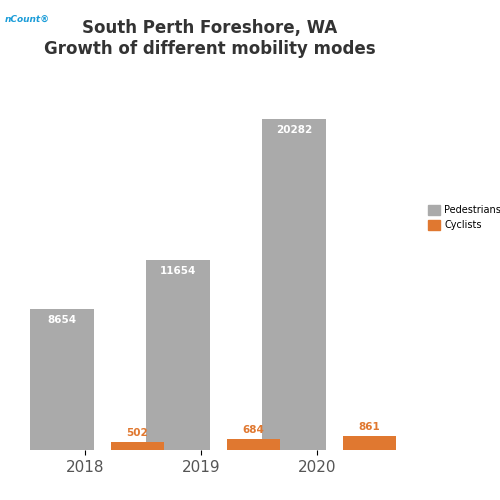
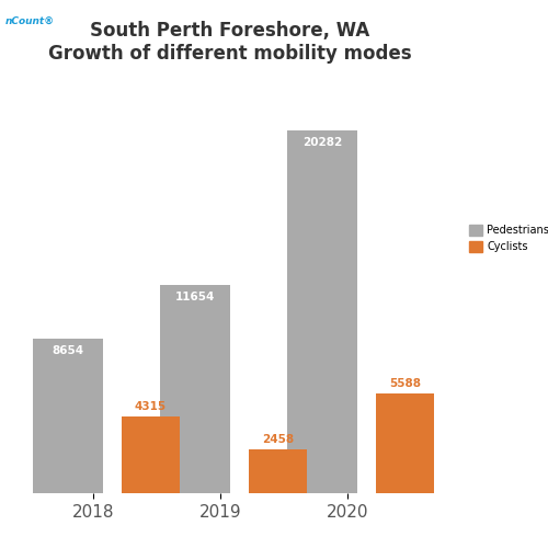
Cyclists/2018: 502 -> 4315
Cyclists/2019: 684 -> 2458
Cyclists/2020: 861 -> 5588
